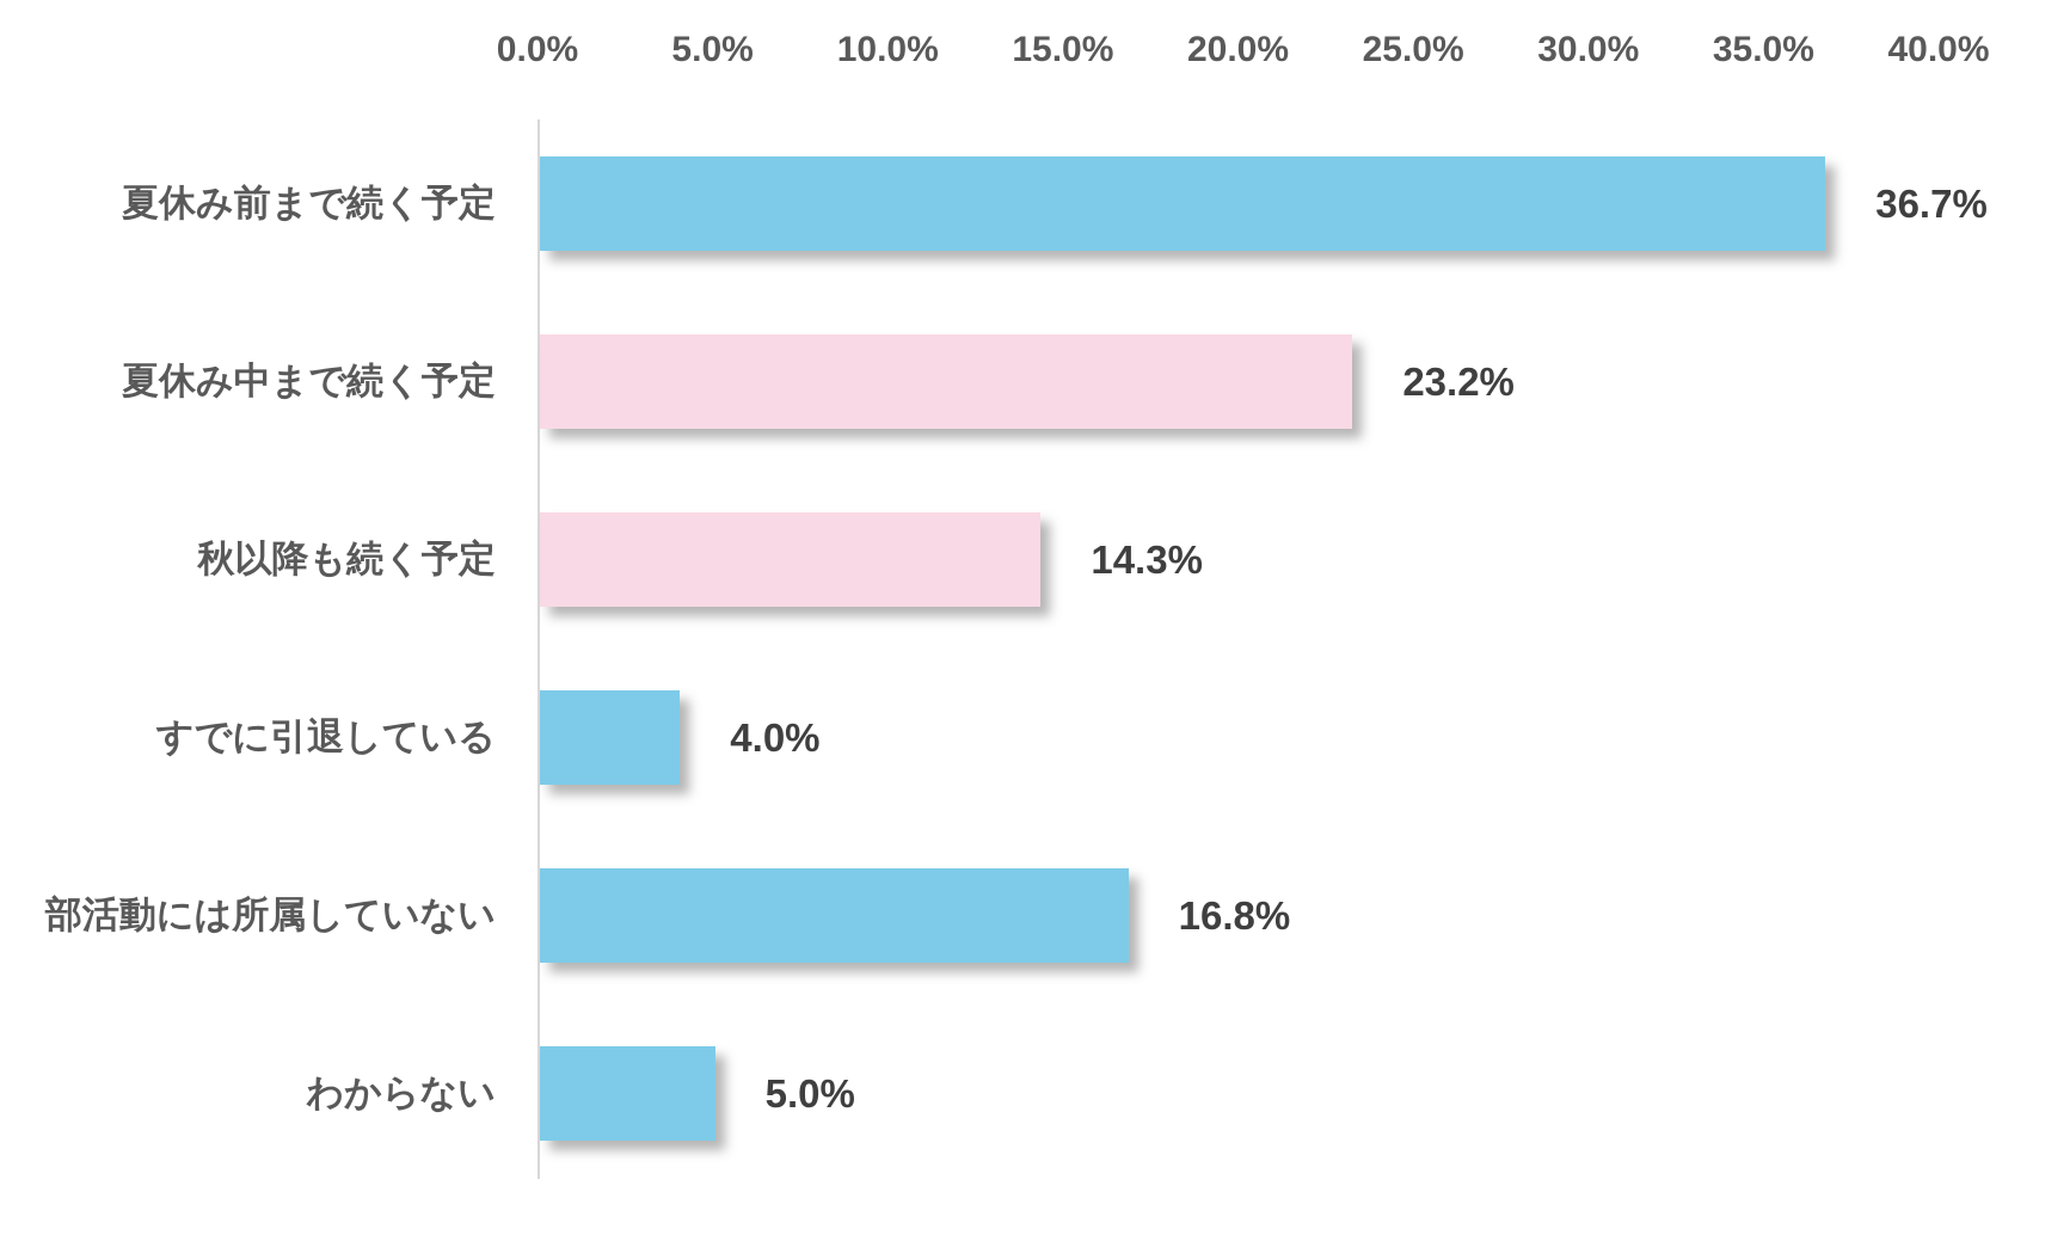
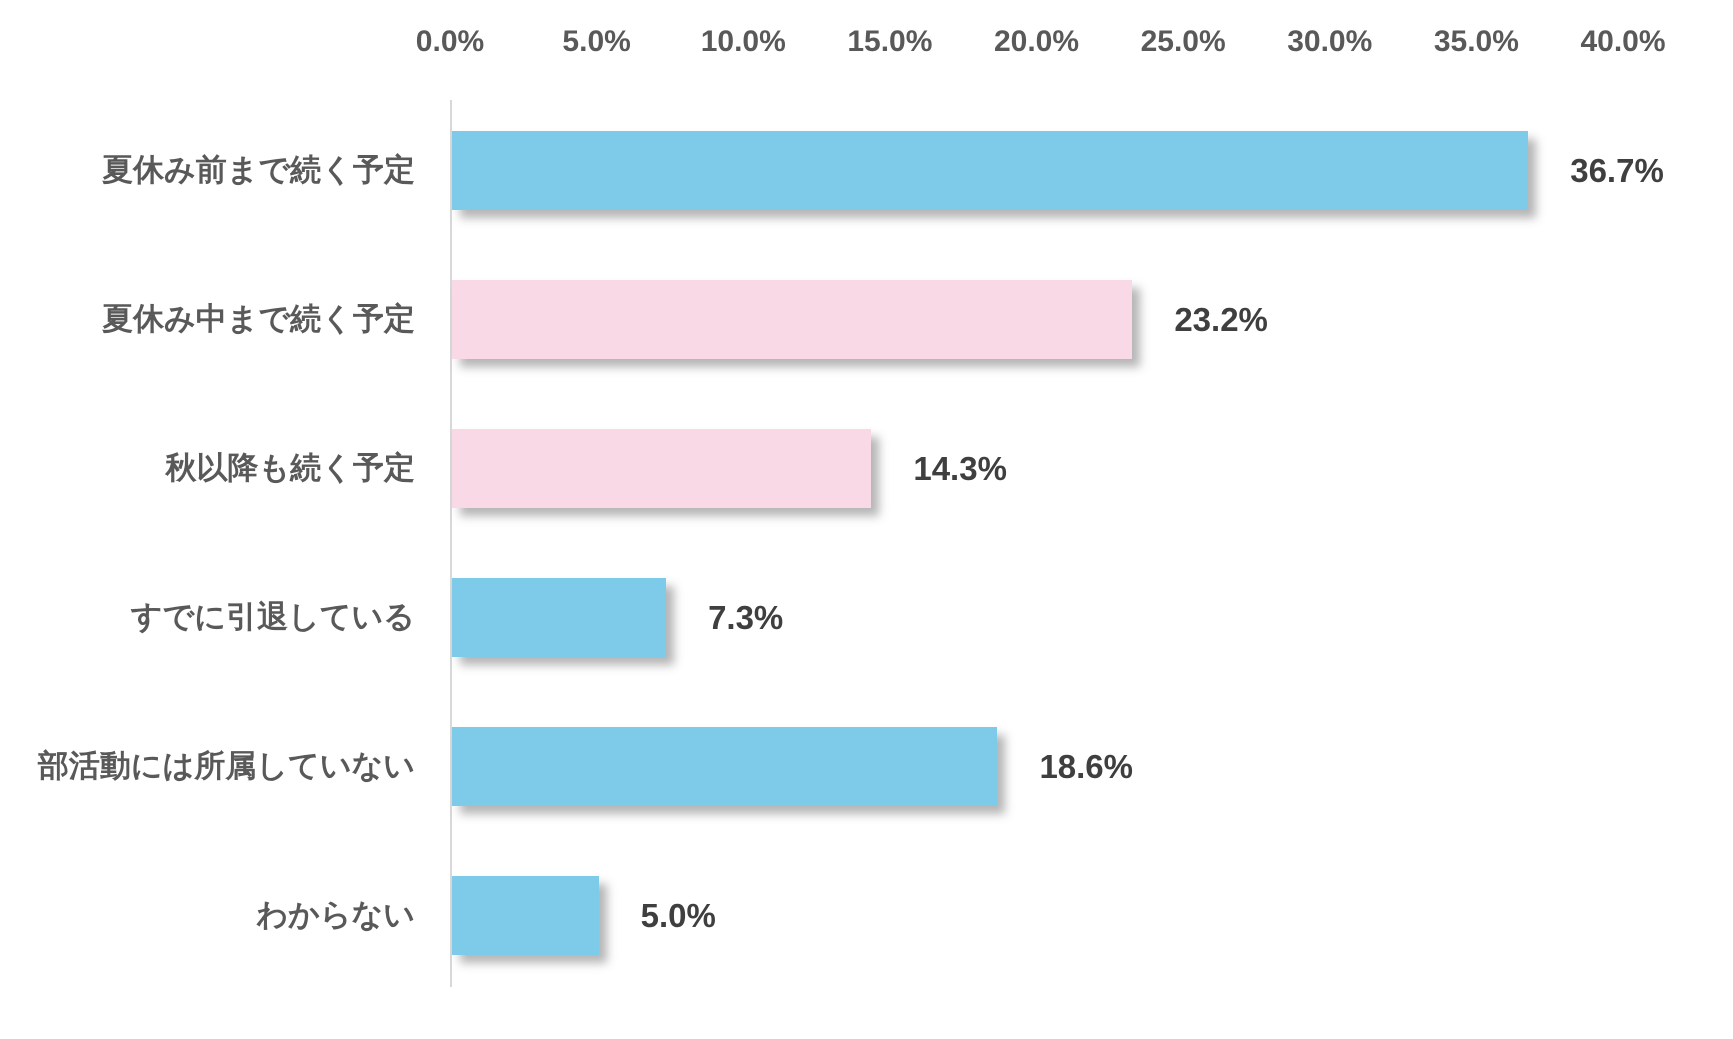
すでに引退している: 4.0% -> 7.3%
部活動には所属していない: 16.8% -> 18.6%
